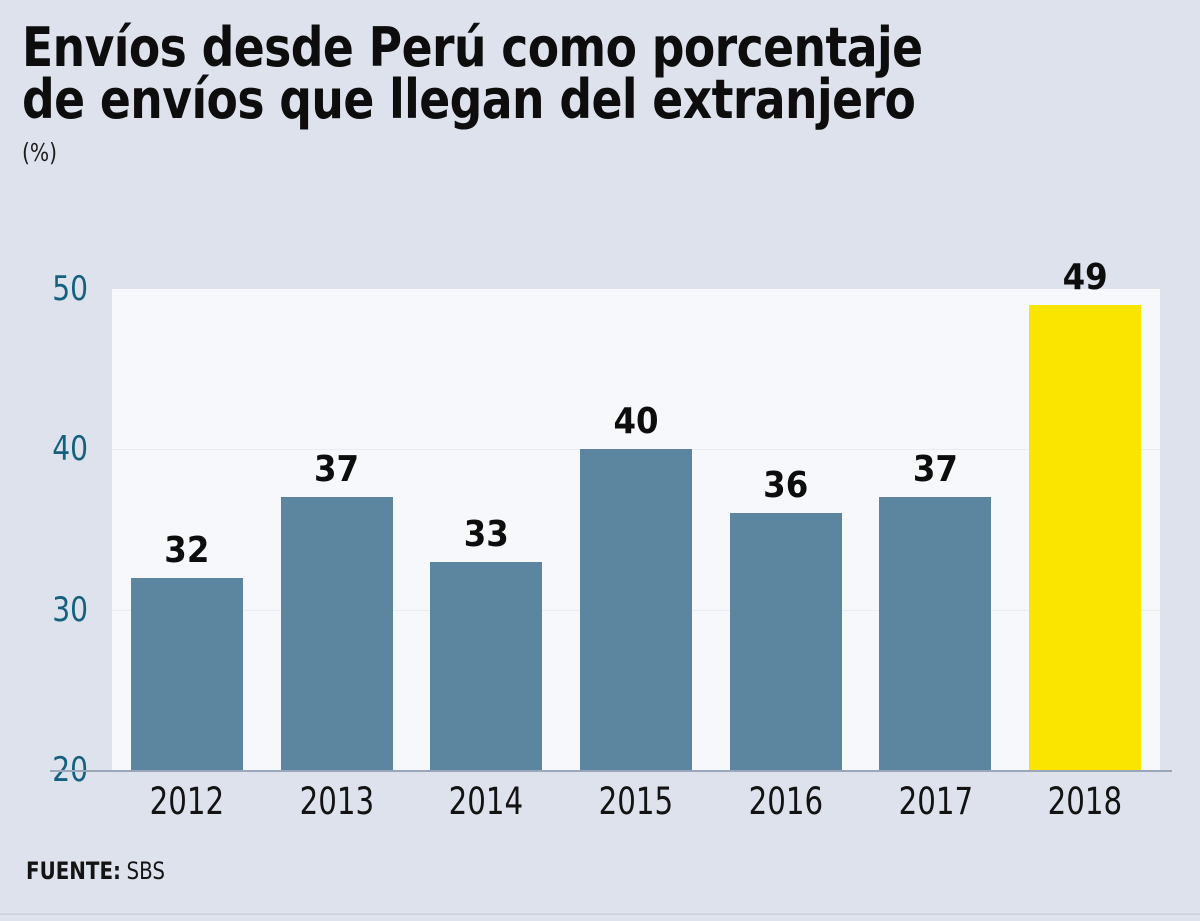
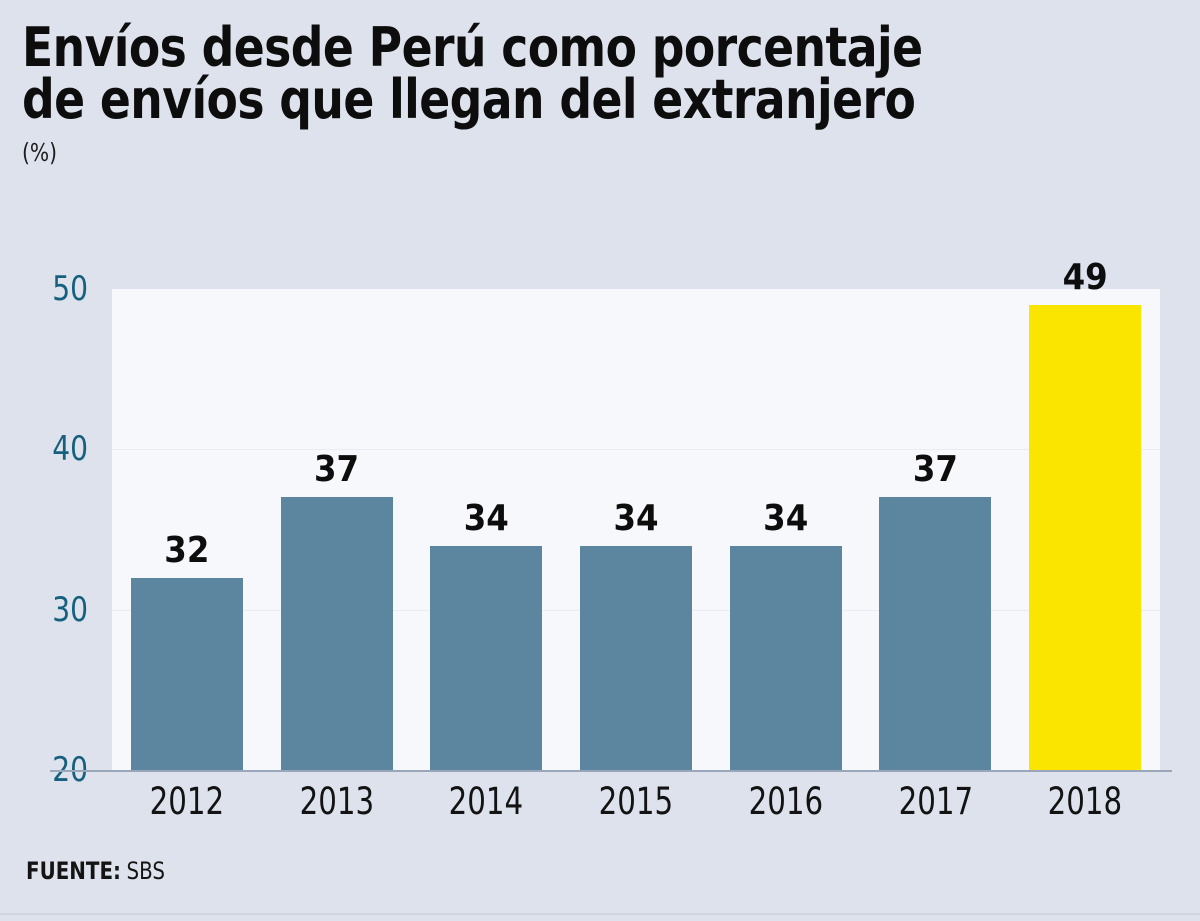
2014: 33 -> 34
2015: 40 -> 34
2016: 36 -> 34
